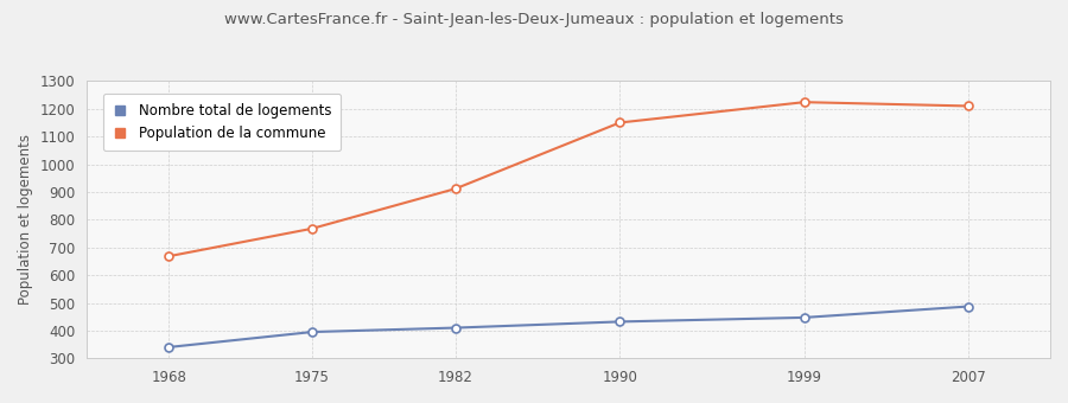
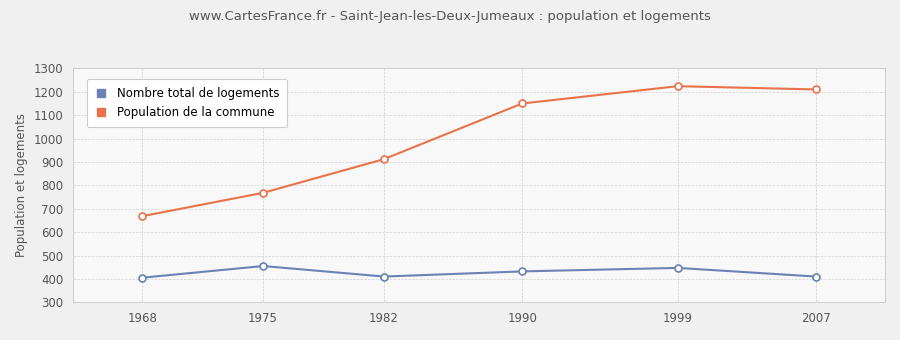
Nombre total de logements/1968: 340 -> 405
Nombre total de logements/1975: 395 -> 455
Nombre total de logements/2007: 487 -> 410
